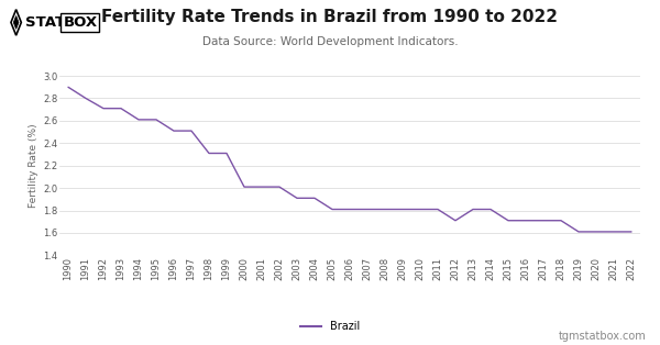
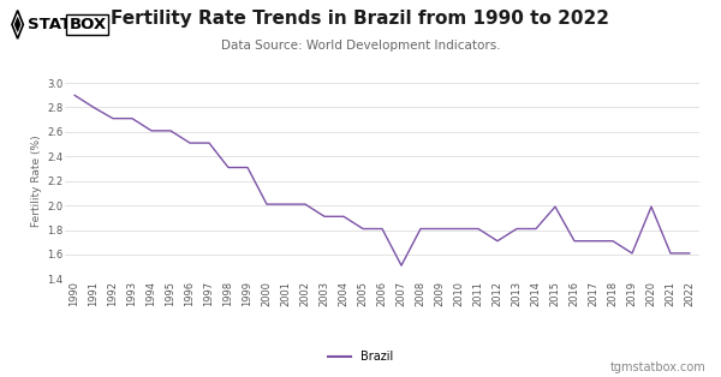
2007: 1.81 -> 1.51
2015: 1.71 -> 1.99
2020: 1.61 -> 1.99
